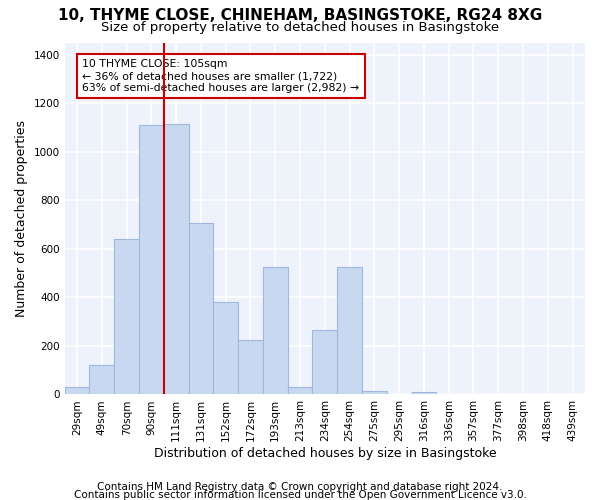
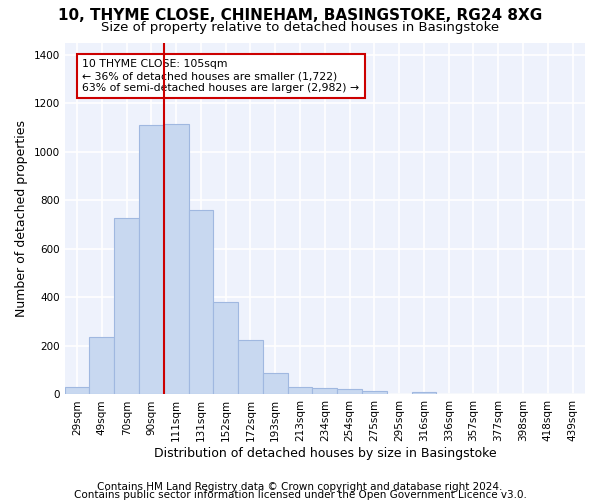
49sqm: 120 -> 235
70sqm: 640 -> 725
131sqm: 705 -> 760
193sqm: 525 -> 90
234sqm: 265 -> 25
254sqm: 525 -> 22
